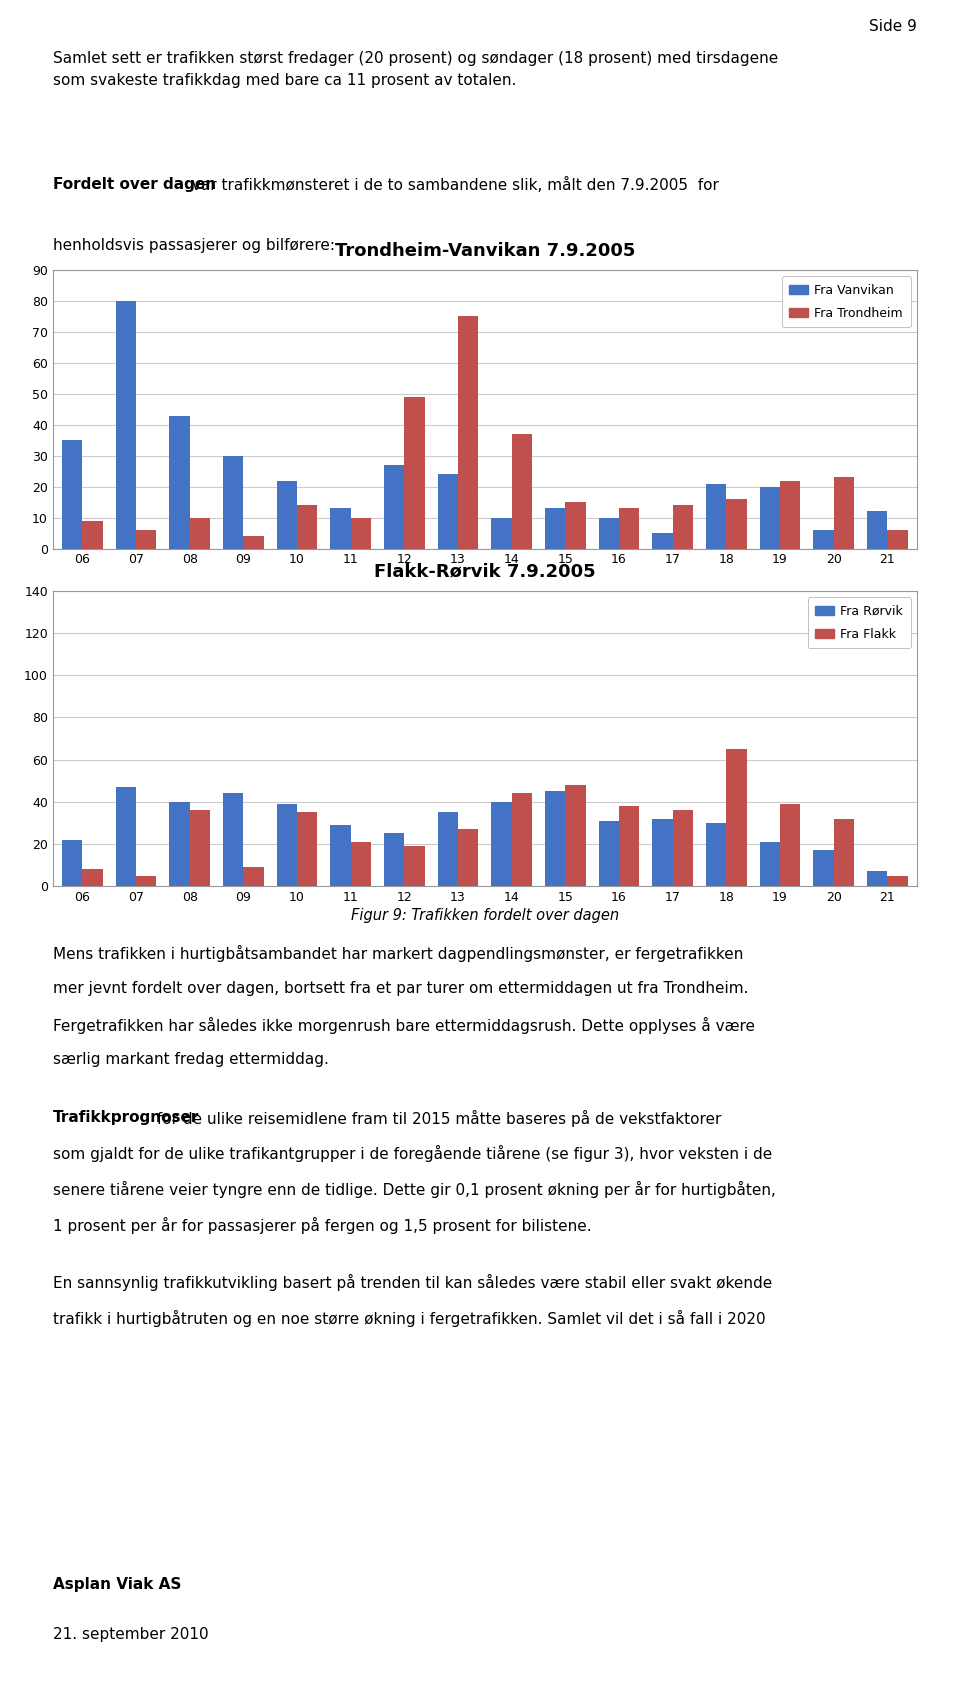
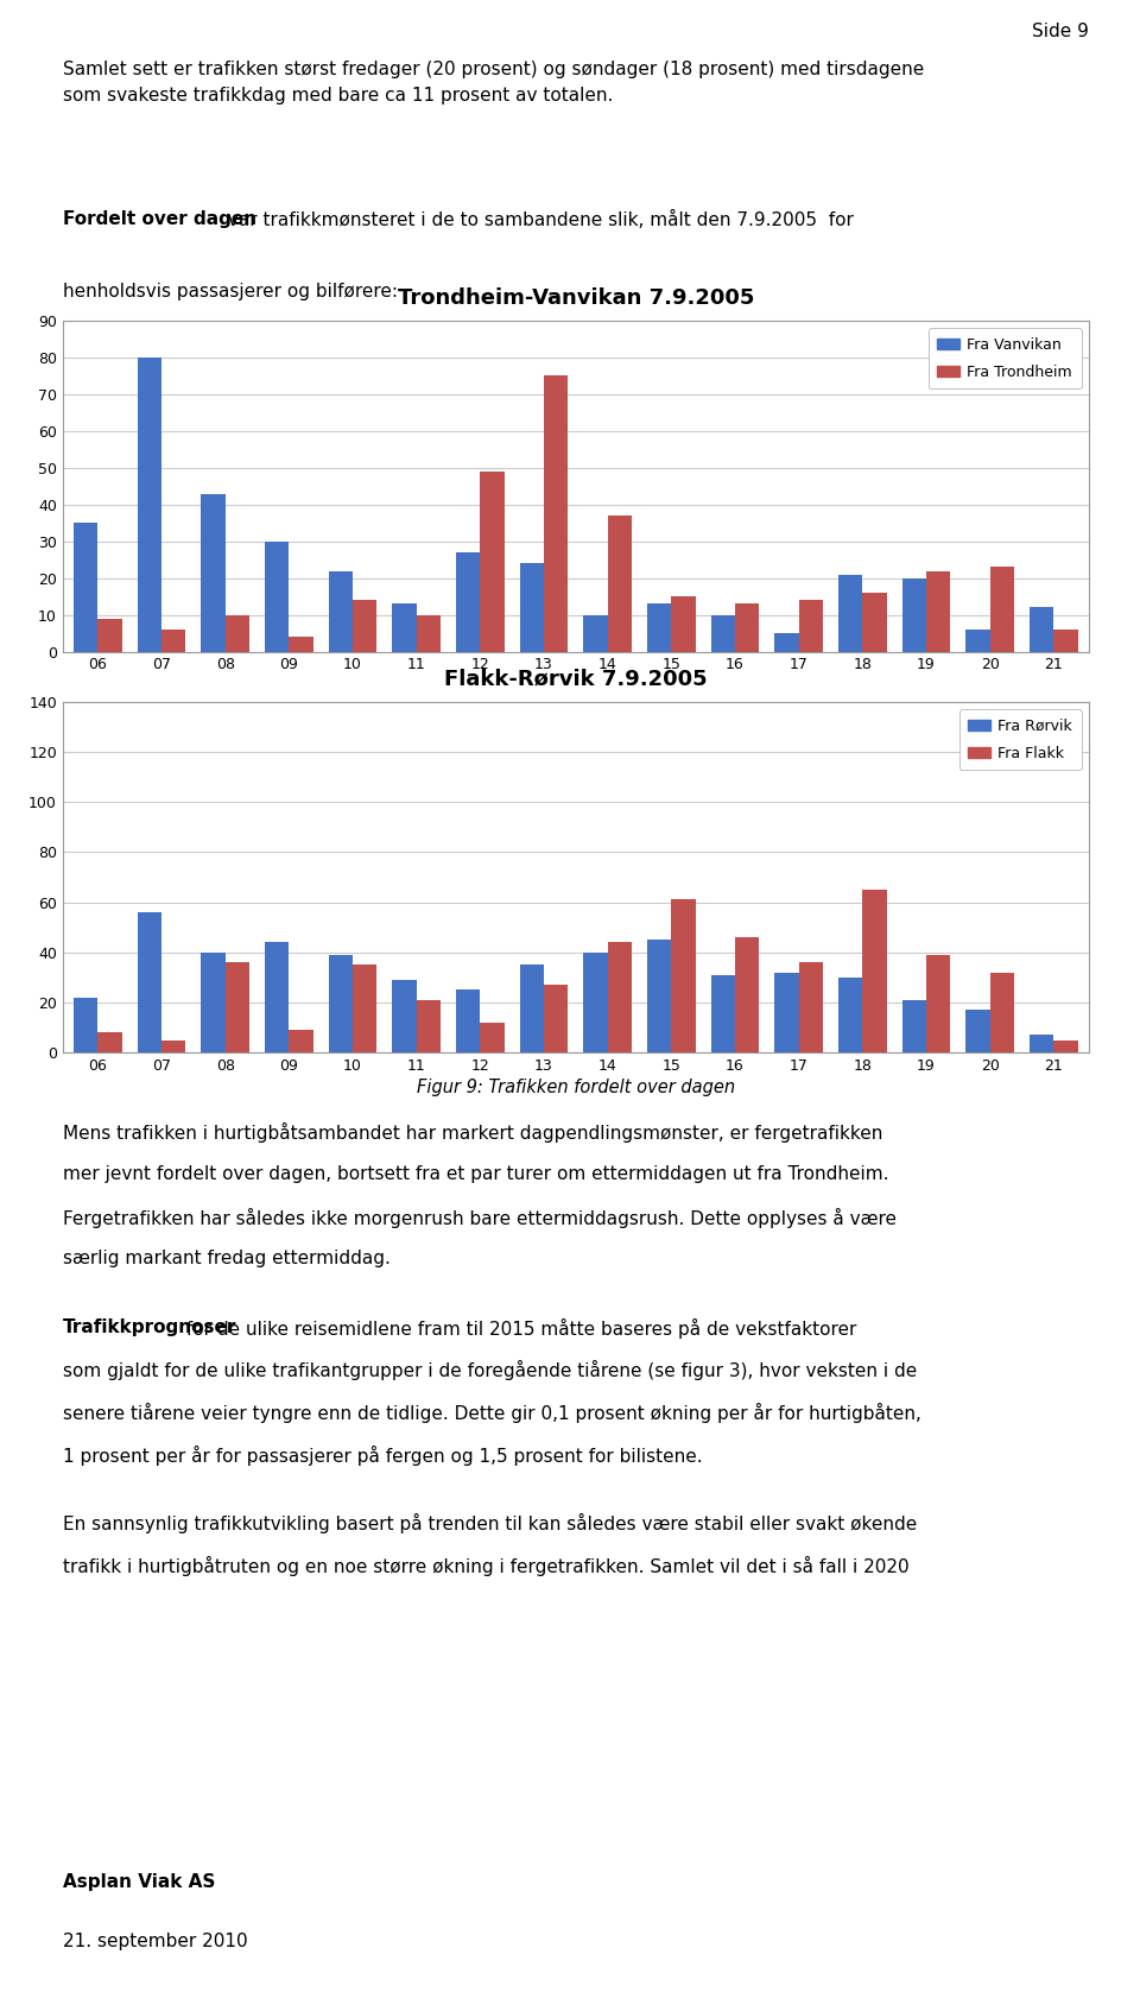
Flakk-Rørvik 7.9.2005/Fra Rørvik/07: 47 -> 56
Flakk-Rørvik 7.9.2005/Fra Flakk/12: 19 -> 12
Flakk-Rørvik 7.9.2005/Fra Flakk/15: 48 -> 61
Flakk-Rørvik 7.9.2005/Fra Flakk/16: 38 -> 46
